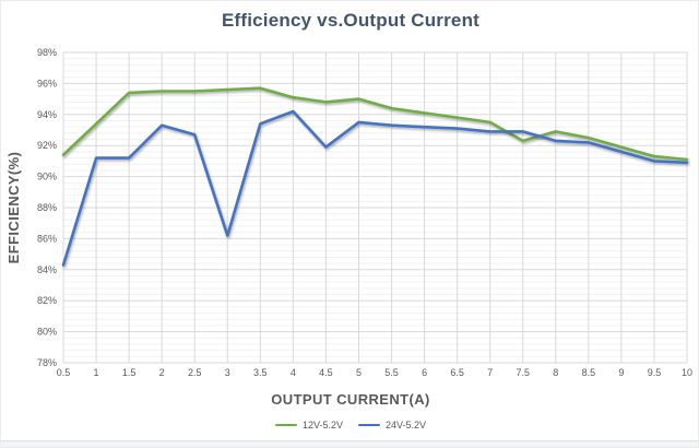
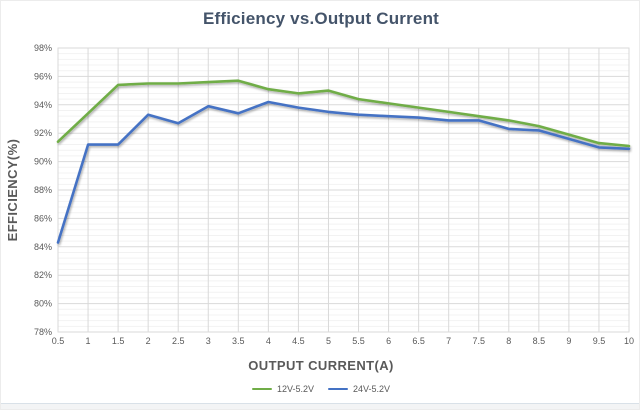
24V-5.2V/3: 86.2% -> 93.9%
24V-5.2V/4.5: 91.9% -> 93.8%
12V-5.2V/7.5: 92.3% -> 93.2%
